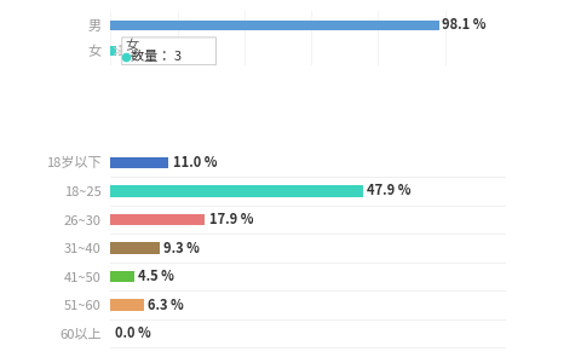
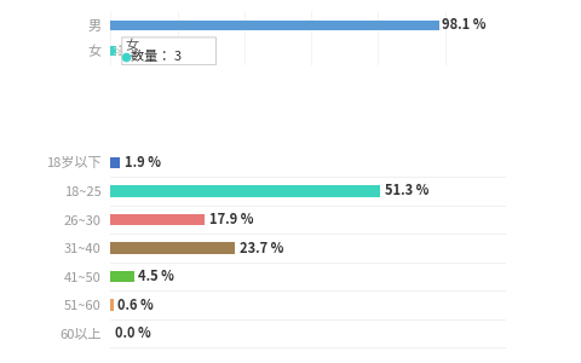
18岁以下: 11.0 -> 1.9
18~25: 47.9 -> 51.3
31~40: 9.3 -> 23.7
51~60: 6.3 -> 0.6
